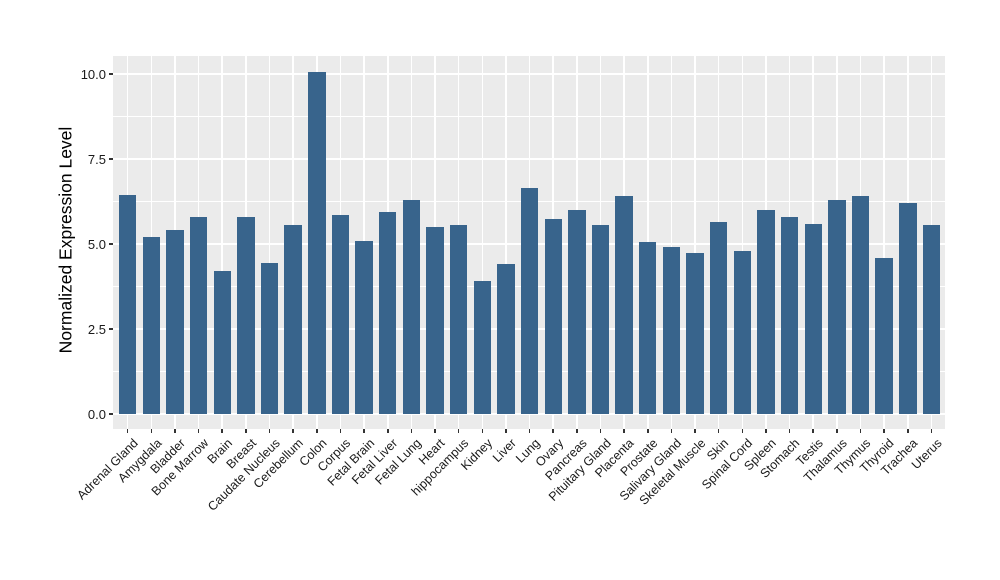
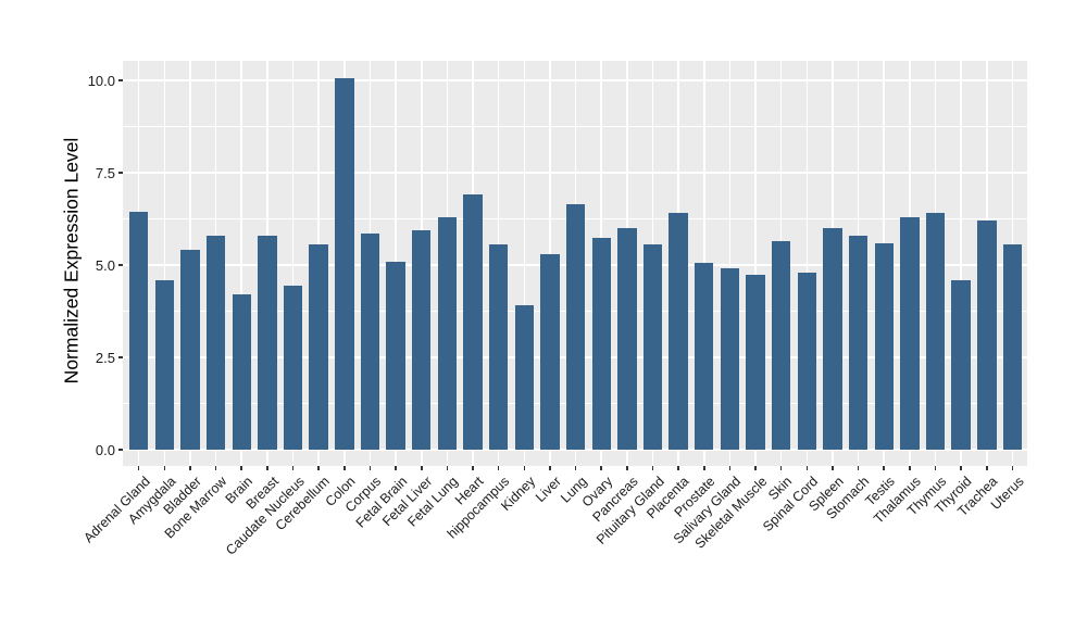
Amygdala: 5.2 -> 4.6
Heart: 5.5 -> 6.9
Liver: 4.4 -> 5.3
